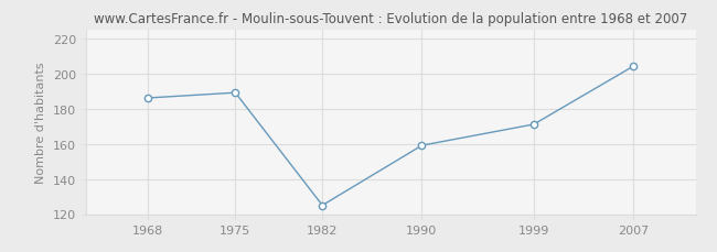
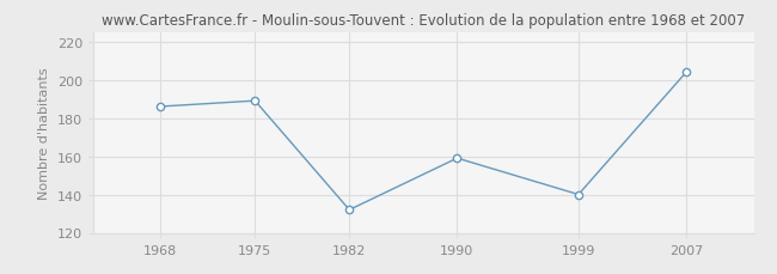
1982: 125 -> 132
1999: 171 -> 140
